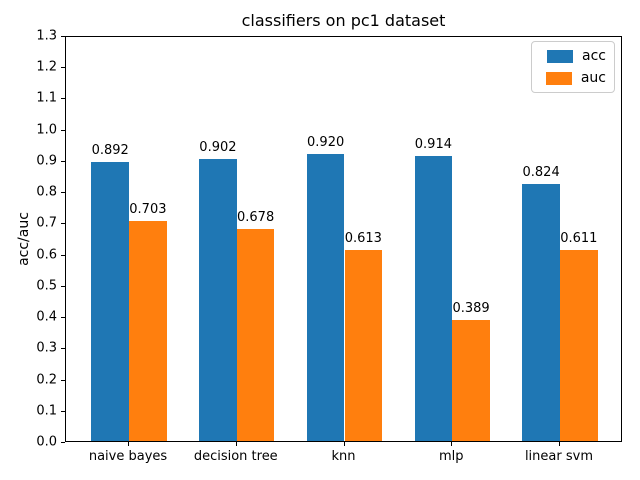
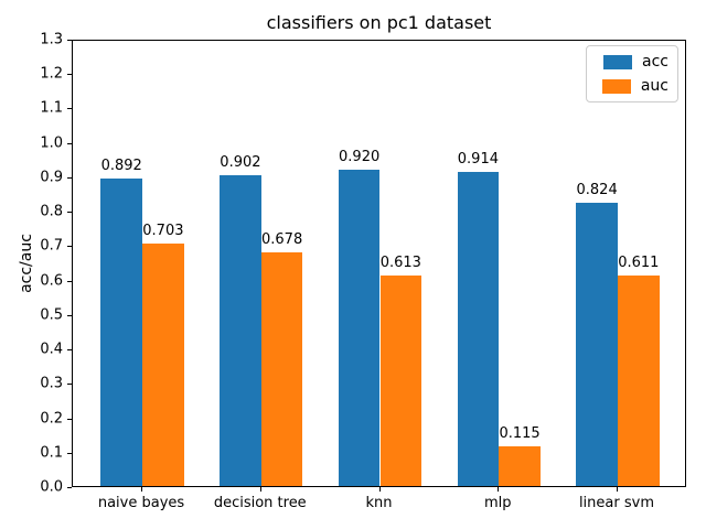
auc/mlp: 0.389 -> 0.115
